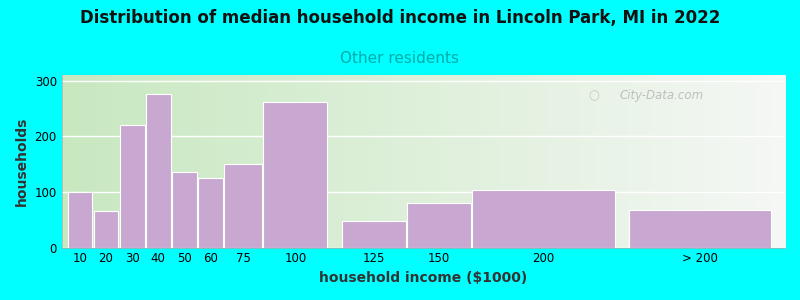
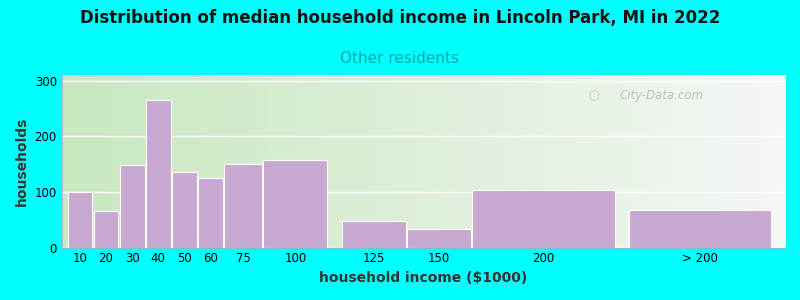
30: 220 -> 148
40: 276 -> 265
100: 262 -> 157
150: 80 -> 33
